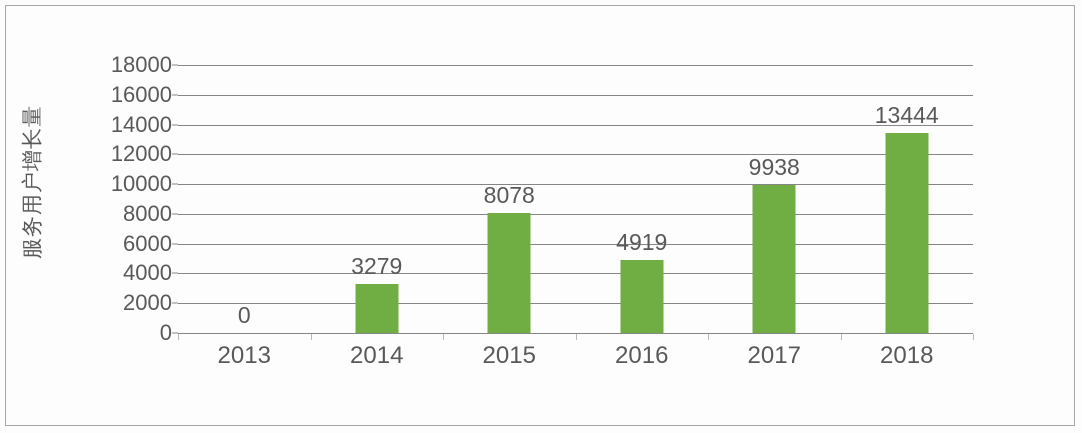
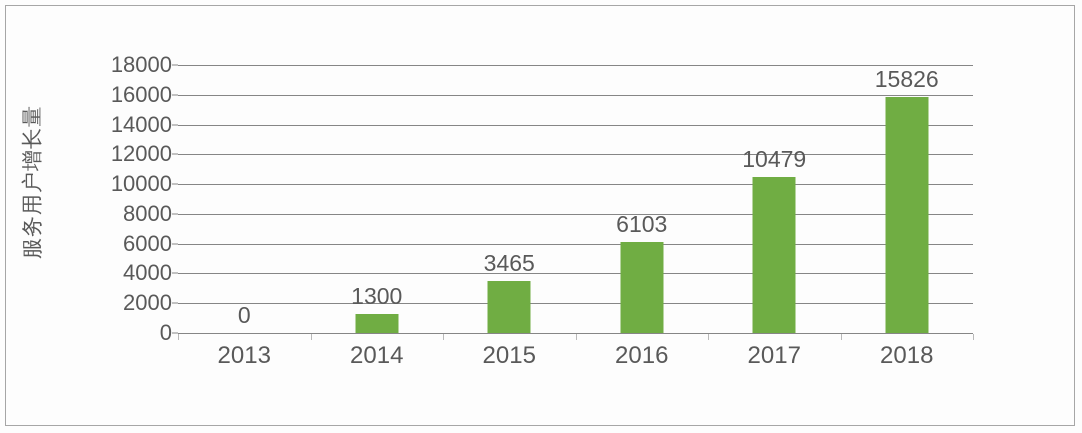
2014: 3279 -> 1300
2015: 8078 -> 3465
2016: 4919 -> 6103
2017: 9938 -> 10479
2018: 13444 -> 15826
